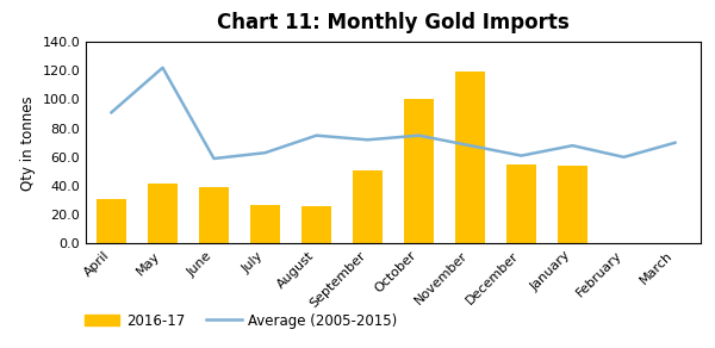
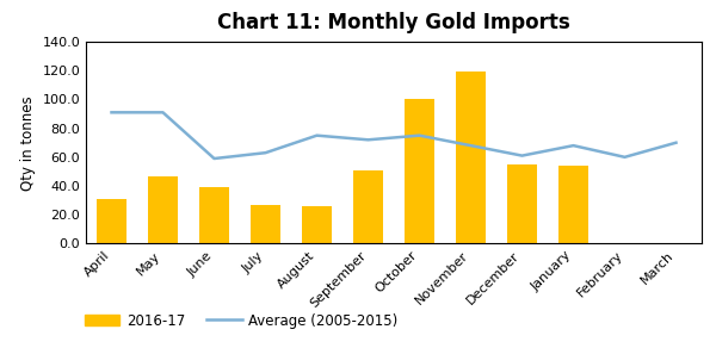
2016-17/May: 42 -> 47
Average (2005-2015)/May: 122 -> 91
